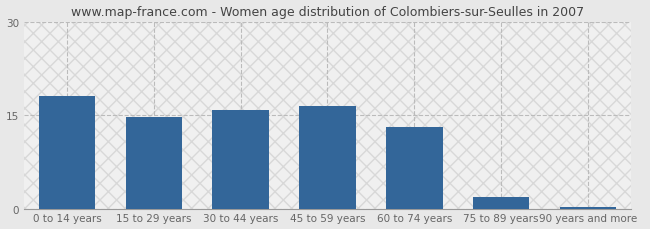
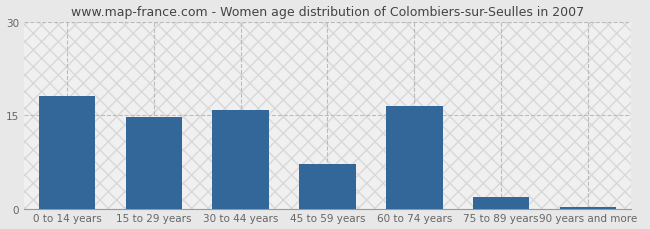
45 to 59 years: 16.5 -> 7.2
60 to 74 years: 13.1 -> 16.4
